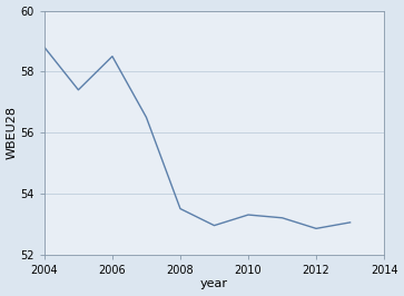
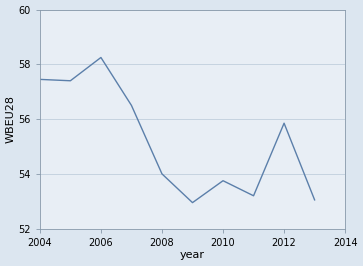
2004: 58.80 -> 57.45
2006: 58.50 -> 58.25
2008: 53.50 -> 54.00
2010: 53.30 -> 53.75
2012: 52.85 -> 55.85
